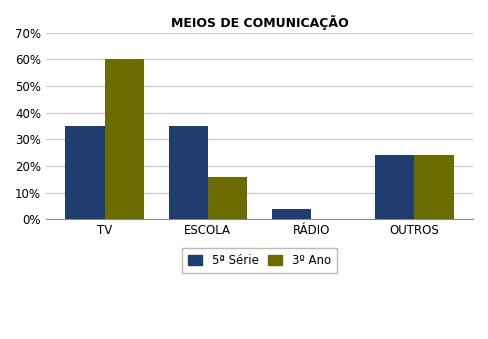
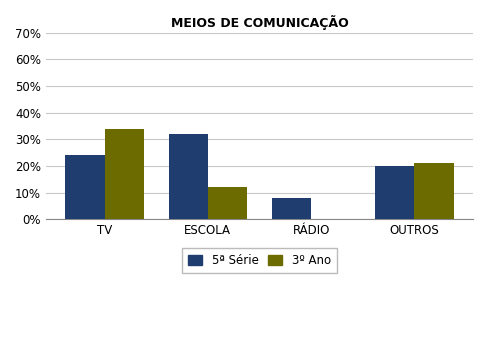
5ª Série/TV: 35% -> 24%
3º Ano/TV: 60% -> 34%
5ª Série/ESCOLA: 35% -> 32%
3º Ano/ESCOLA: 16% -> 12%
5ª Série/RÁDIO: 4% -> 8%
5ª Série/OUTROS: 24% -> 20%
3º Ano/OUTROS: 24% -> 21%
